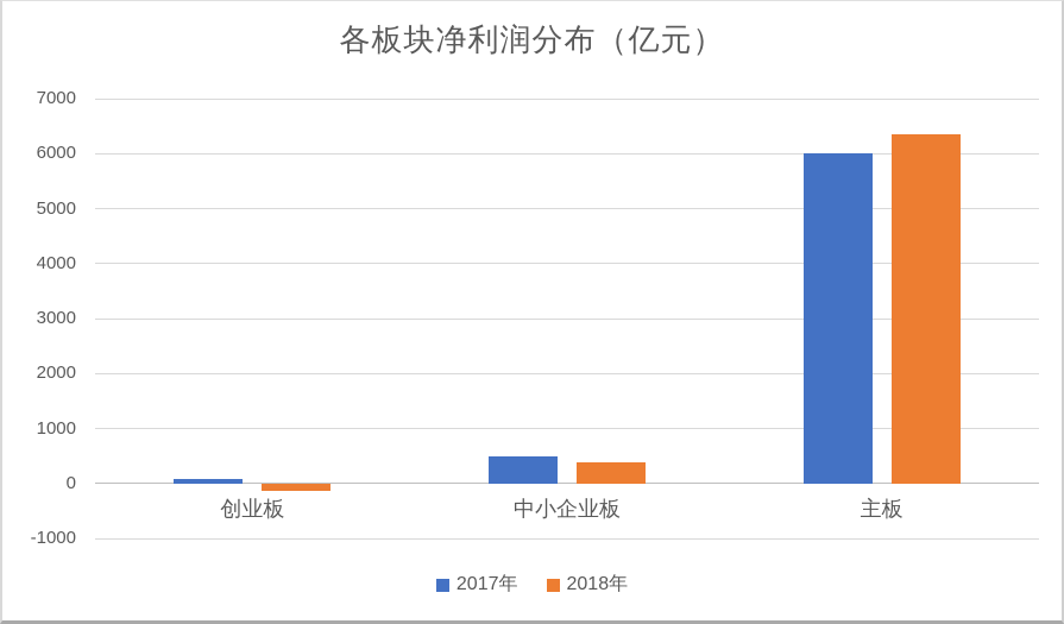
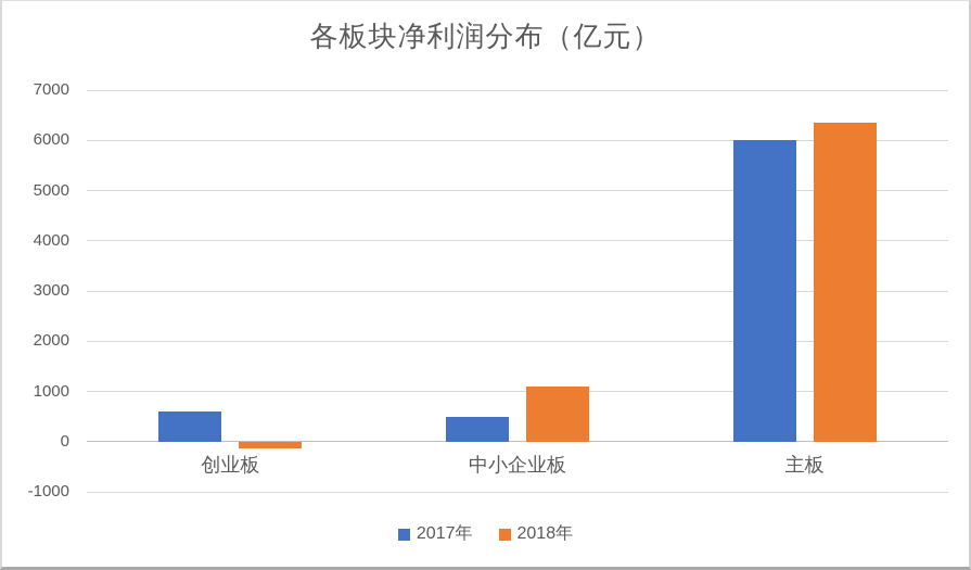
2017年/创业板: 100 -> 600
2018年/中小企业板: 400 -> 1100
